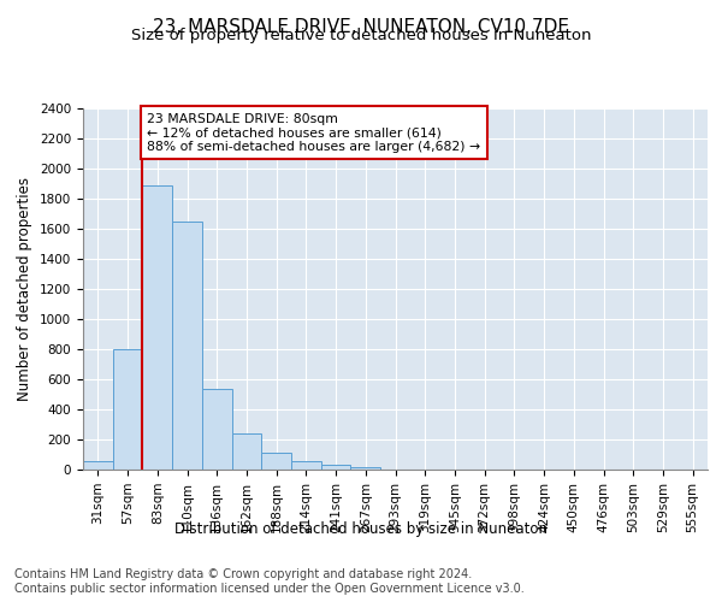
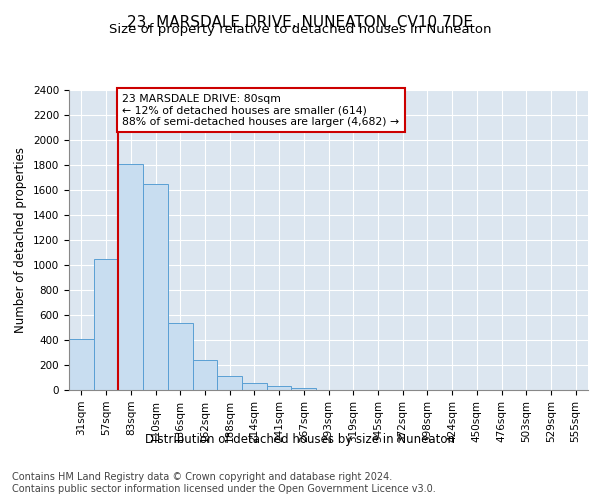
31sqm: 60 -> 410
57sqm: 800 -> 1050
83sqm: 1890 -> 1810
